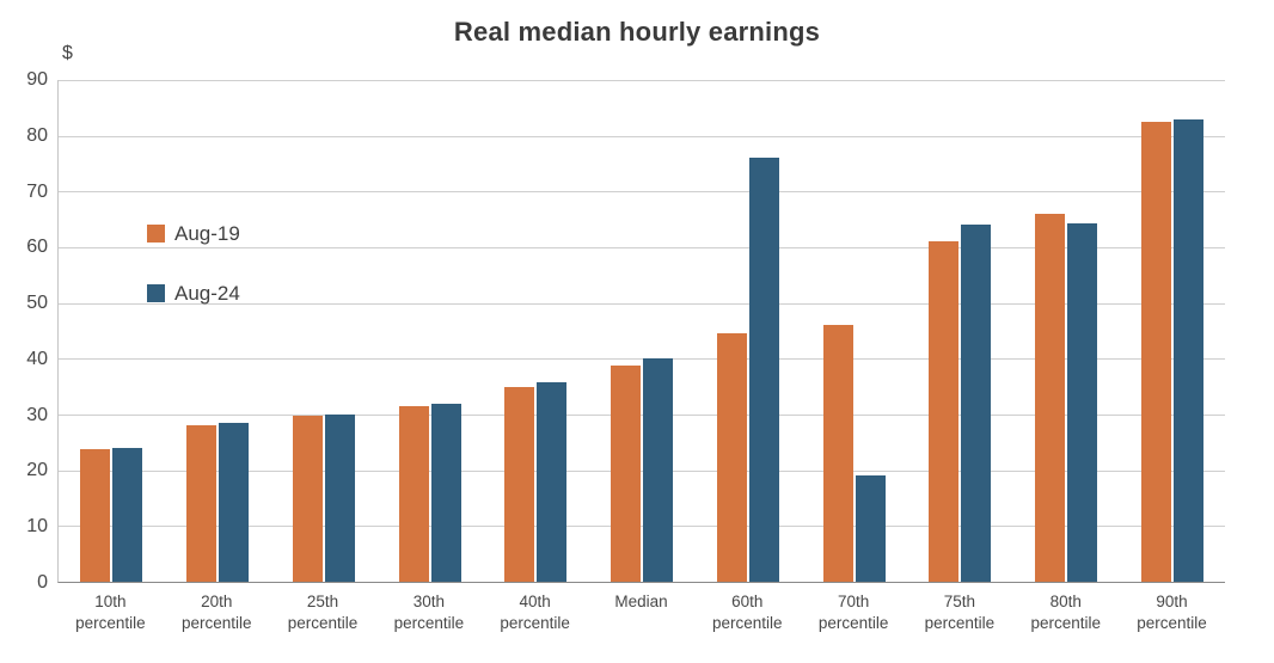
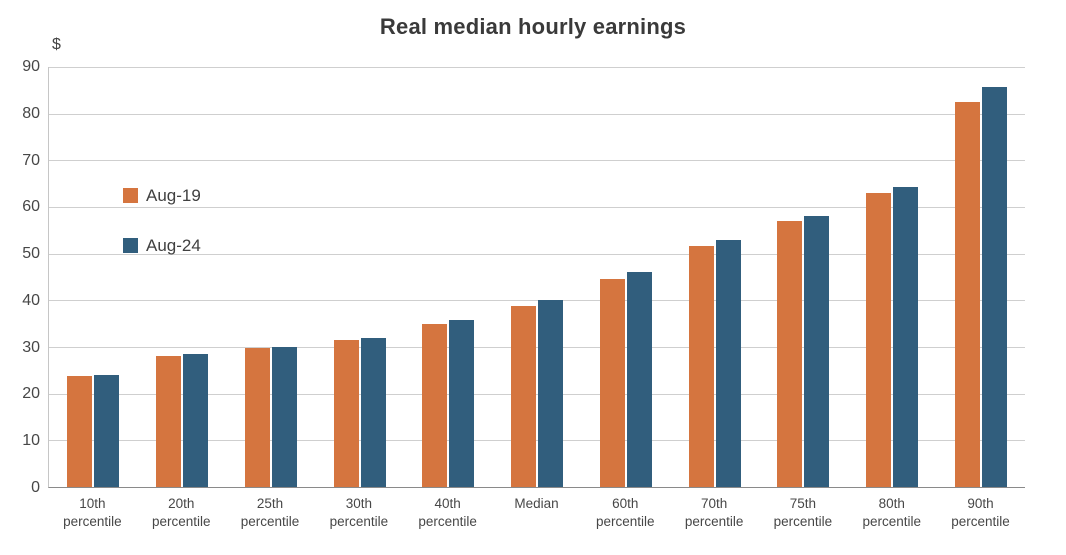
Aug-24/60th percentile: 76 -> 46
Aug-19/70th percentile: 46 -> 52
Aug-24/70th percentile: 19 -> 53
Aug-19/75th percentile: 61 -> 57
Aug-24/75th percentile: 64 -> 58
Aug-19/80th percentile: 66 -> 63
Aug-24/90th percentile: 83 -> 86
